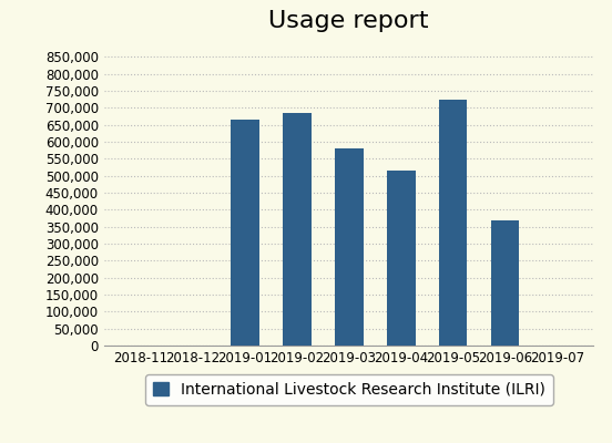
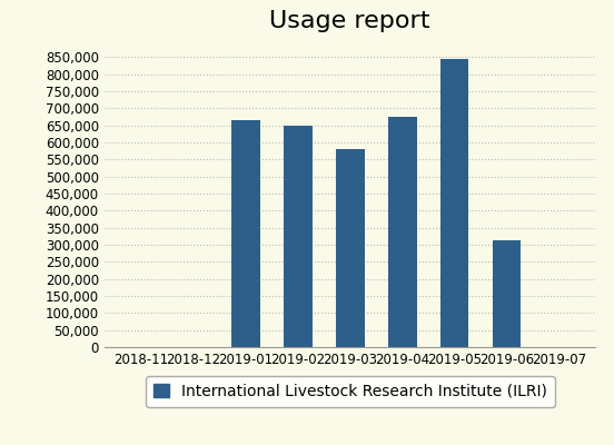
2019-02: 685,000 -> 650,000
2019-04: 515,000 -> 675,000
2019-05: 725,000 -> 843,000
2019-06: 370,000 -> 312,000
